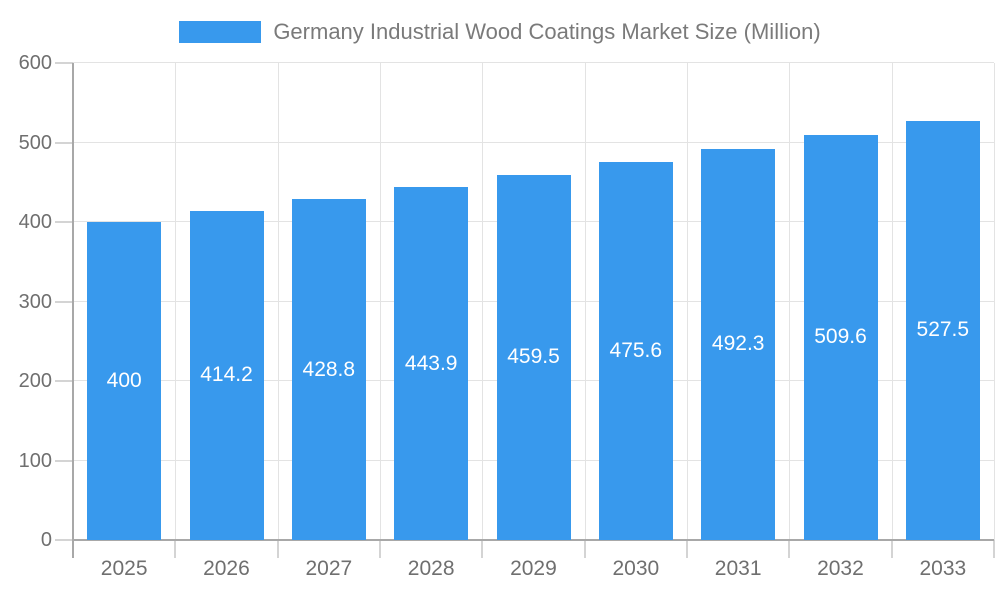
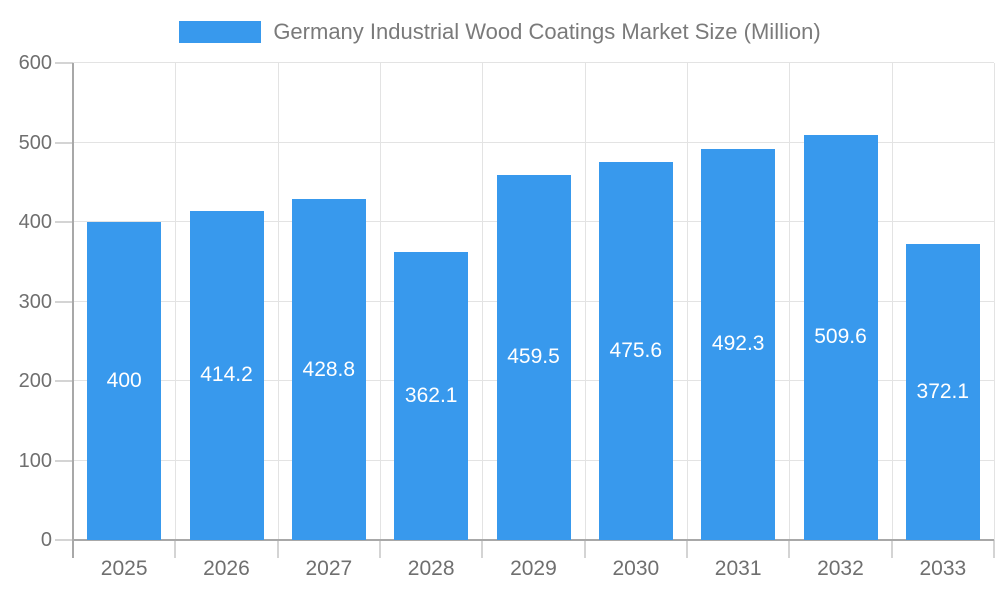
2028: 443.9 -> 362.1
2033: 527.5 -> 372.1
